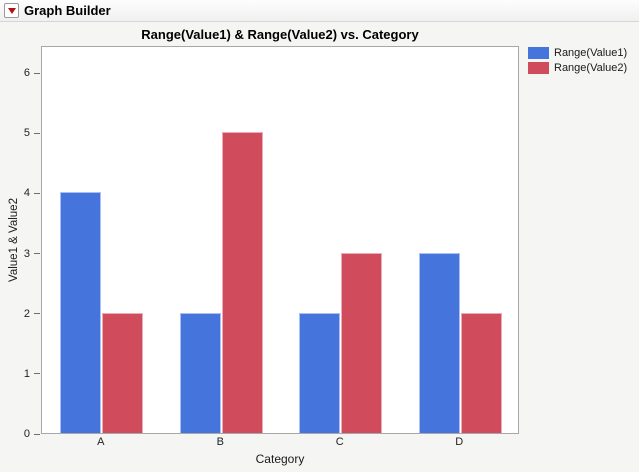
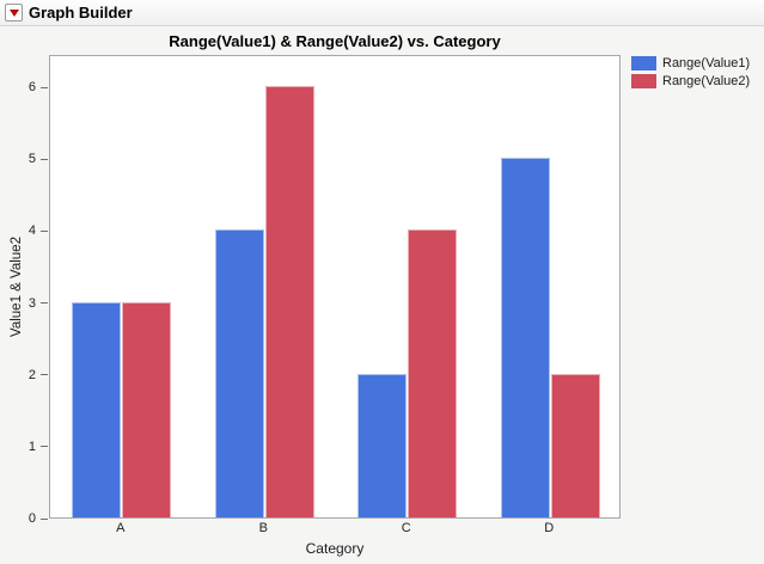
Range(Value1)/A: 4 -> 3
Range(Value2)/A: 2 -> 3
Range(Value1)/B: 2 -> 4
Range(Value2)/B: 5 -> 6
Range(Value2)/C: 3 -> 4
Range(Value1)/D: 3 -> 5
